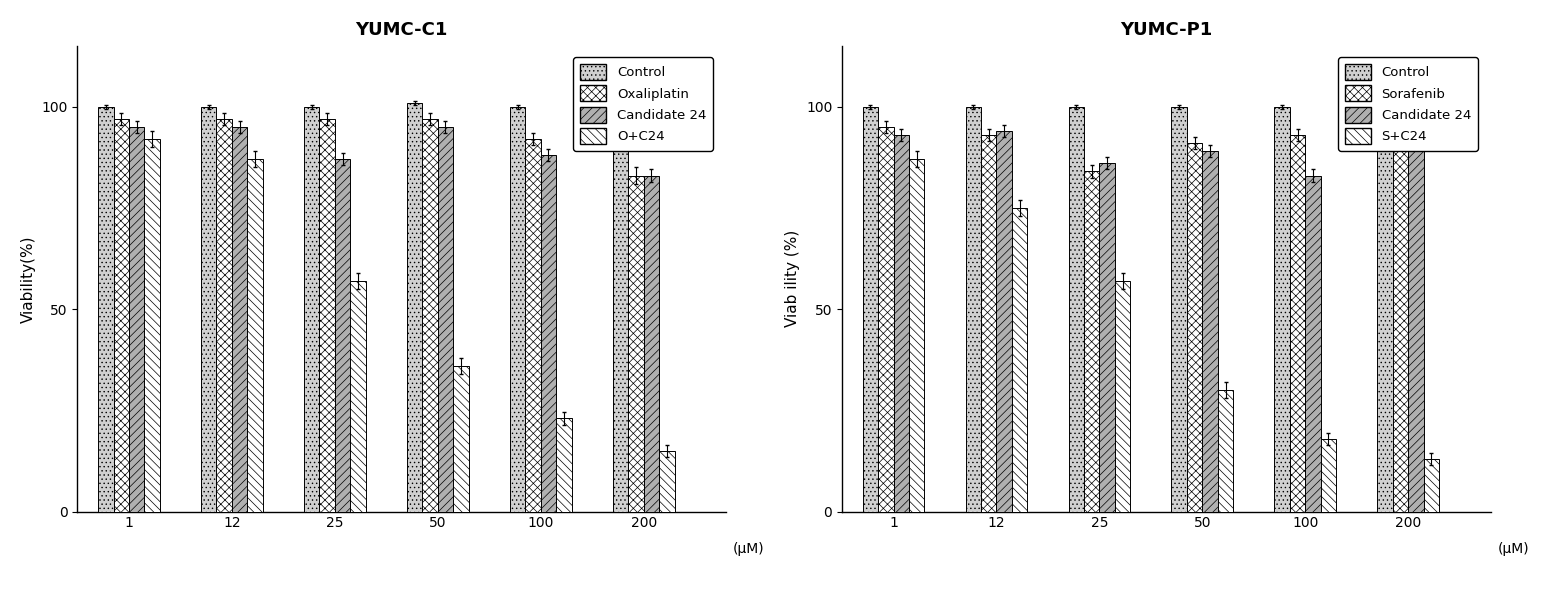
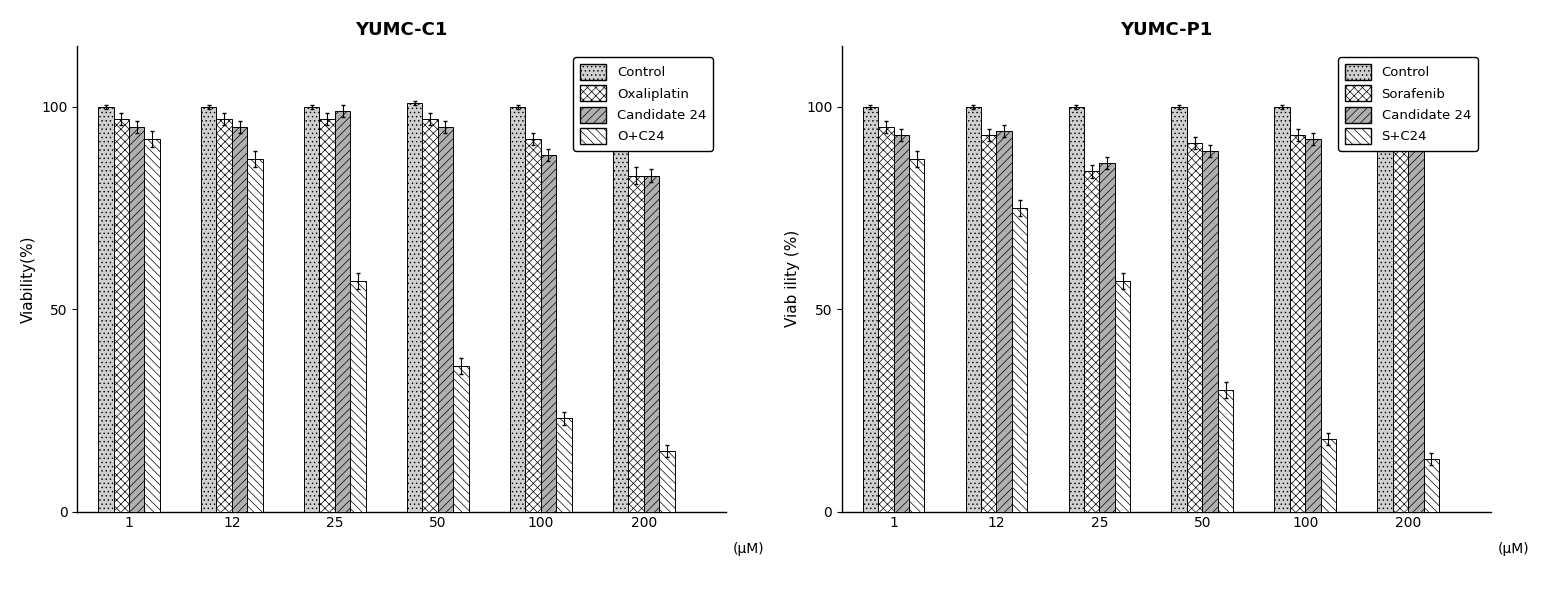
YUMC-C1/Candidate 24/25: 87 -> 99
YUMC-P1/Candidate 24/100: 83 -> 92
